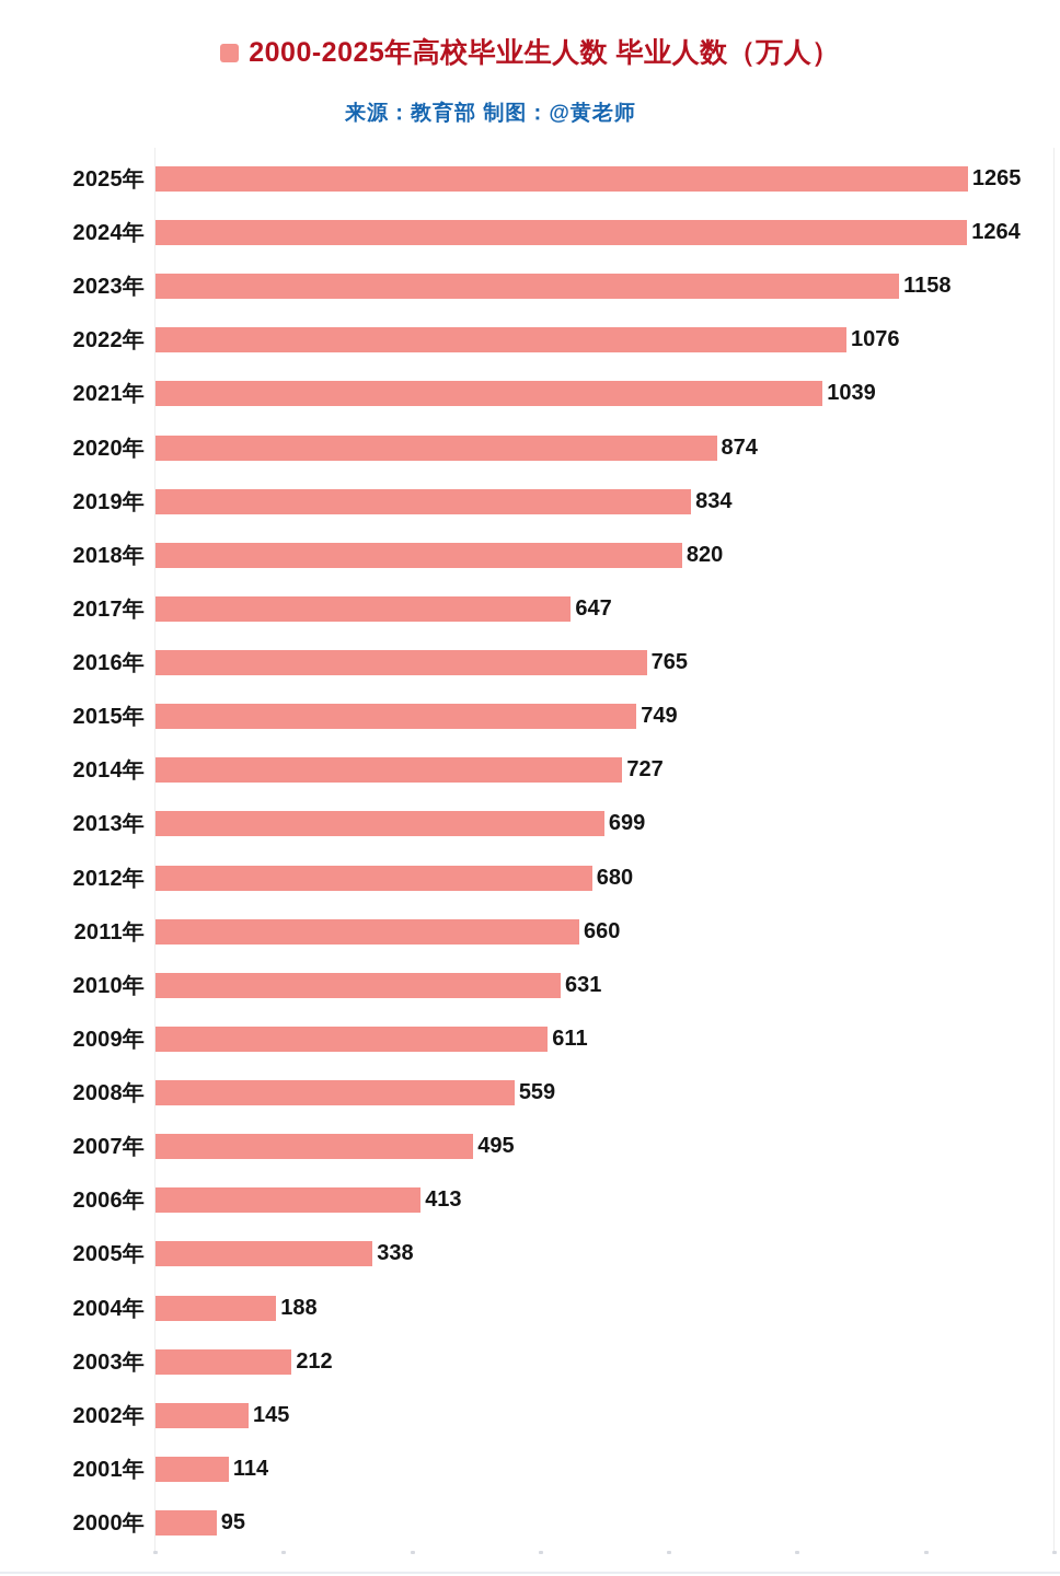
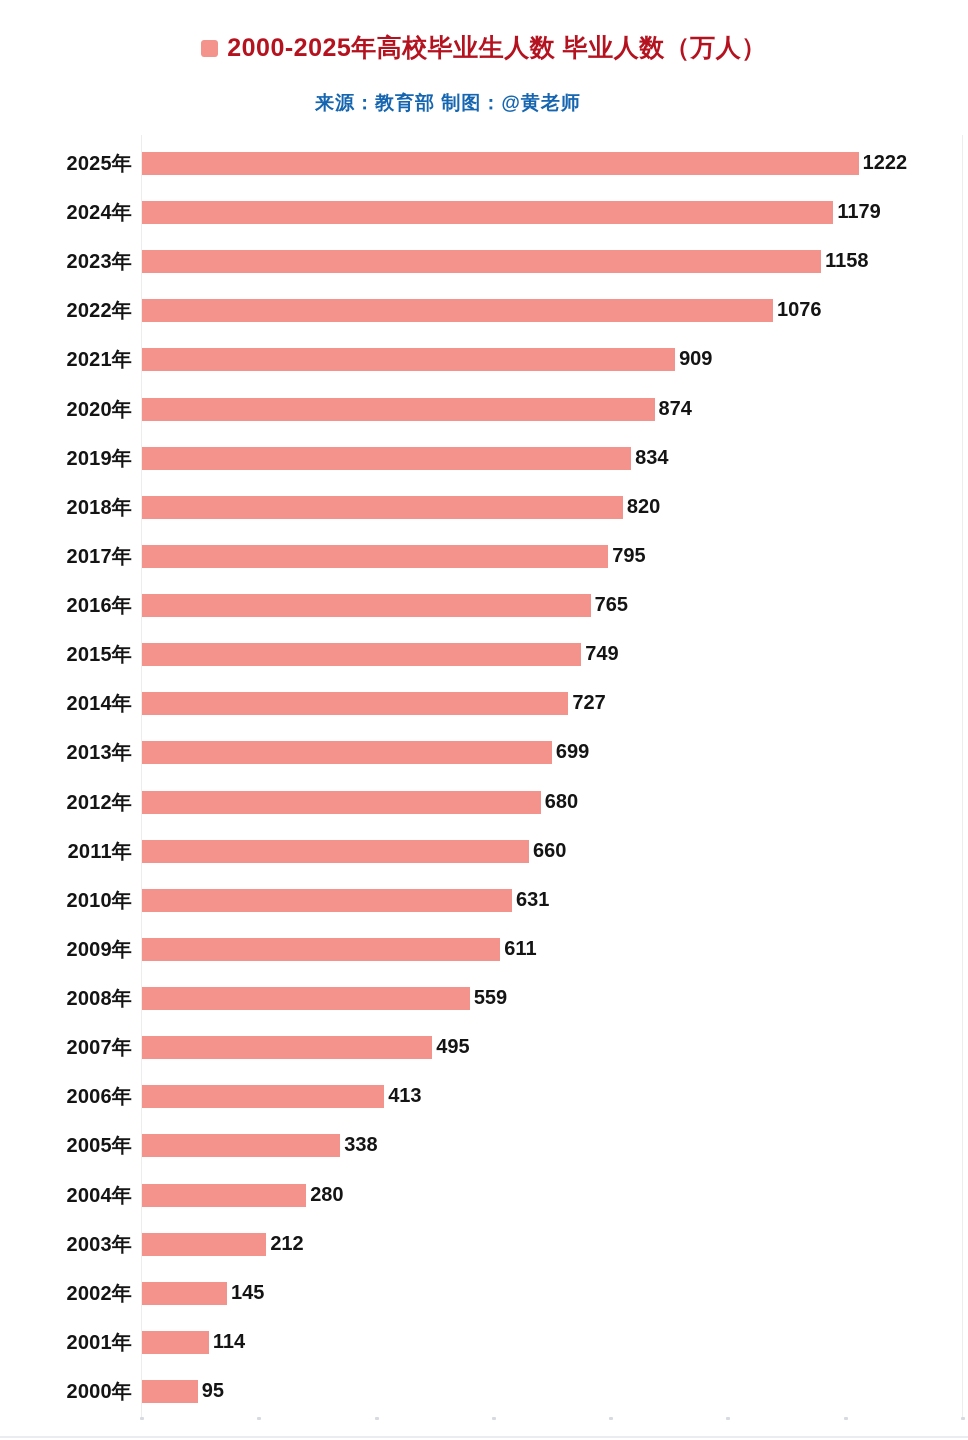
2025年: 1265 -> 1222
2024年: 1264 -> 1179
2021年: 1039 -> 909
2017年: 647 -> 795
2004年: 188 -> 280
